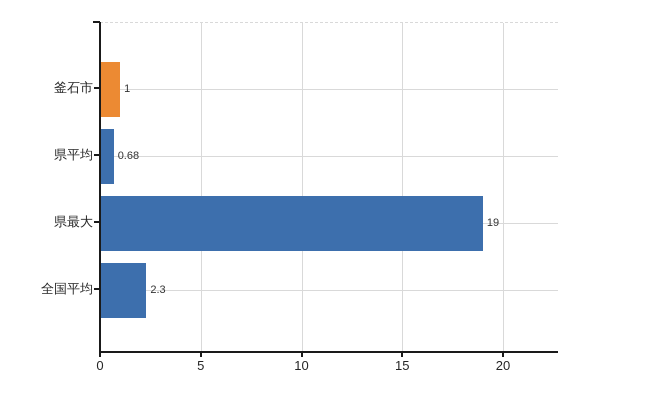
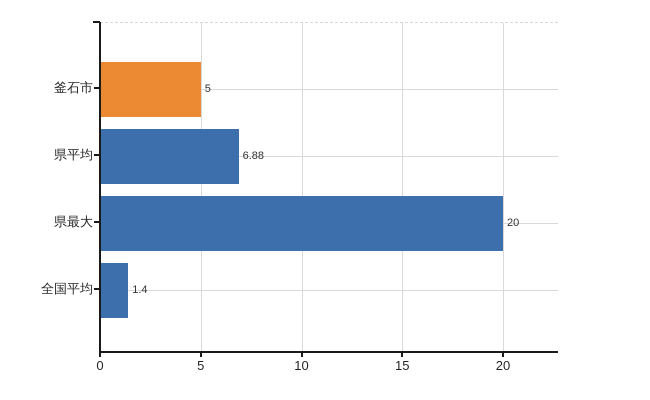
釜石市: 1 -> 5
県平均: 0.68 -> 6.88
県最大: 19 -> 20
全国平均: 2.3 -> 1.4
